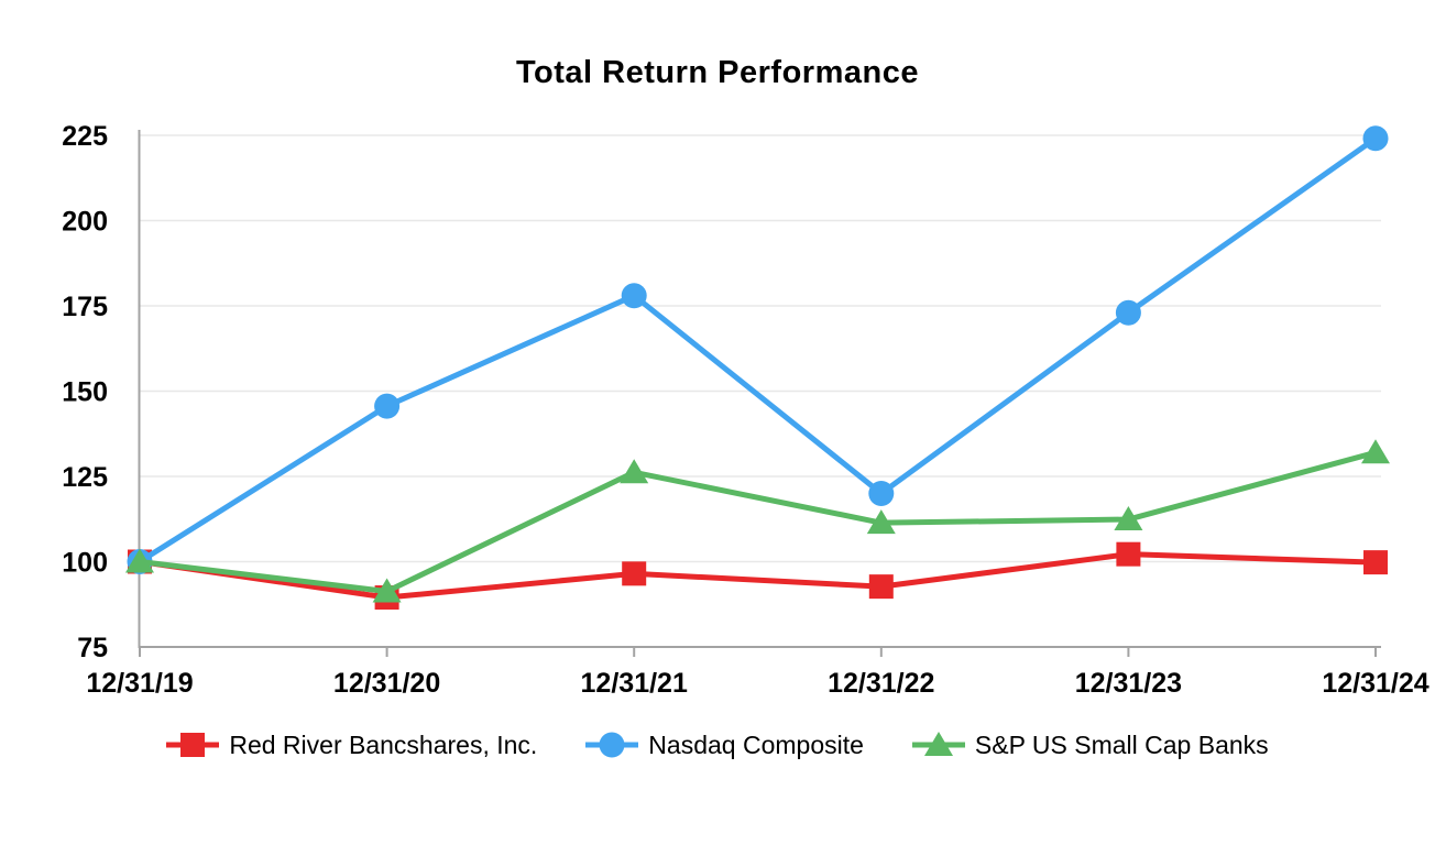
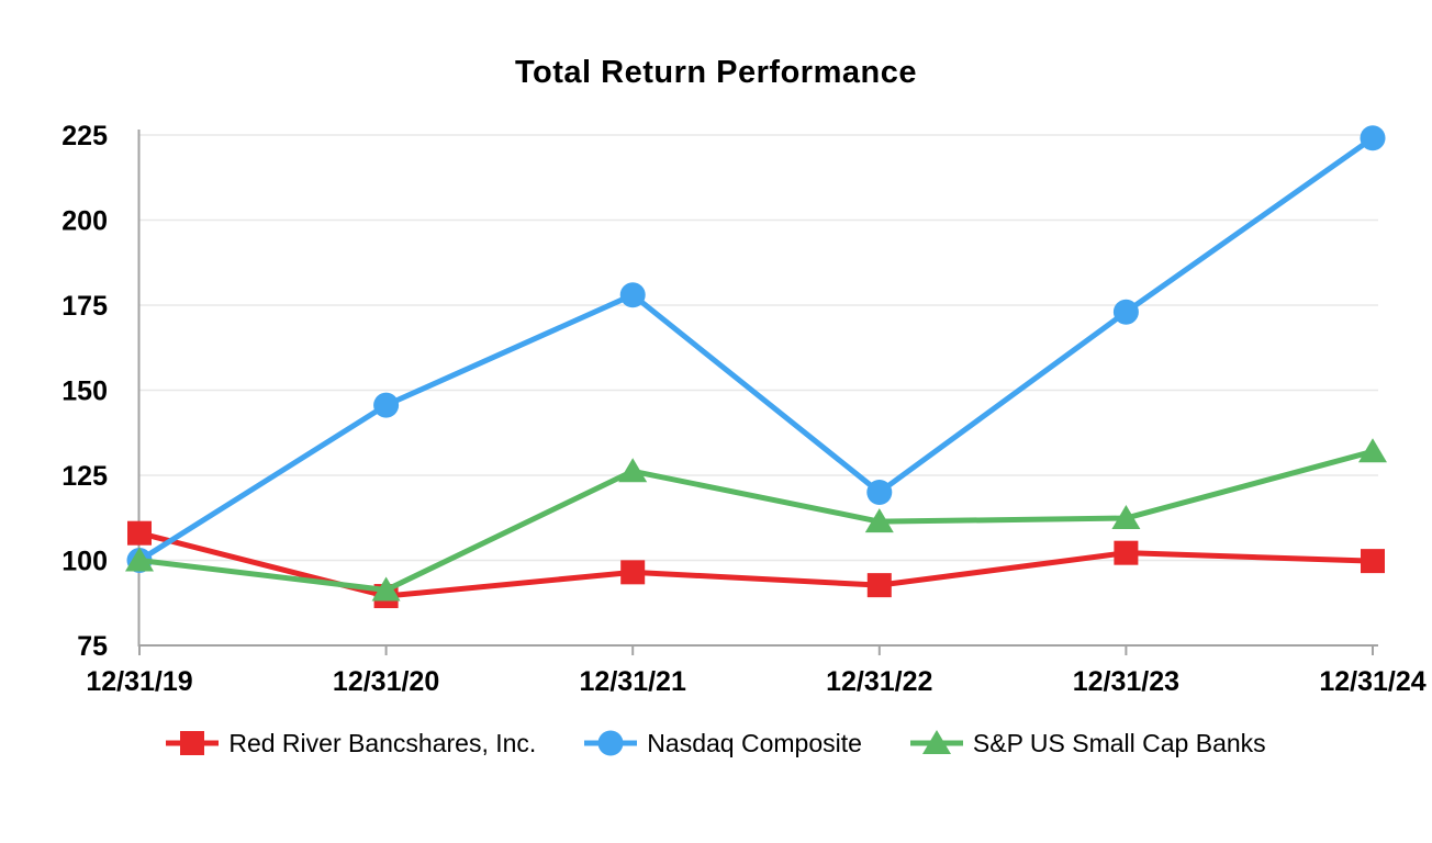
Red River Bancshares, Inc./12/31/19: 100 -> 108
